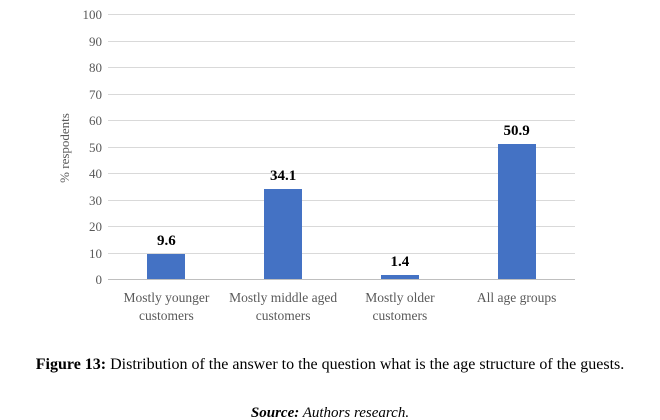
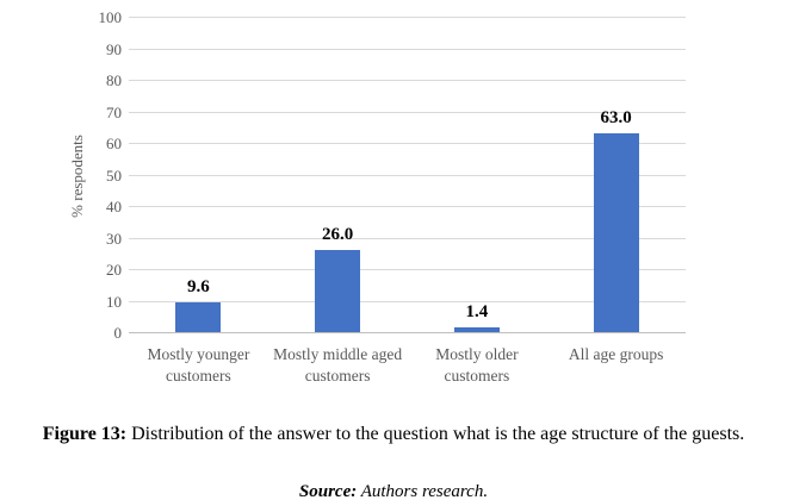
Mostly middle aged customers: 34.1 -> 26.0
All age groups: 50.9 -> 63.0
